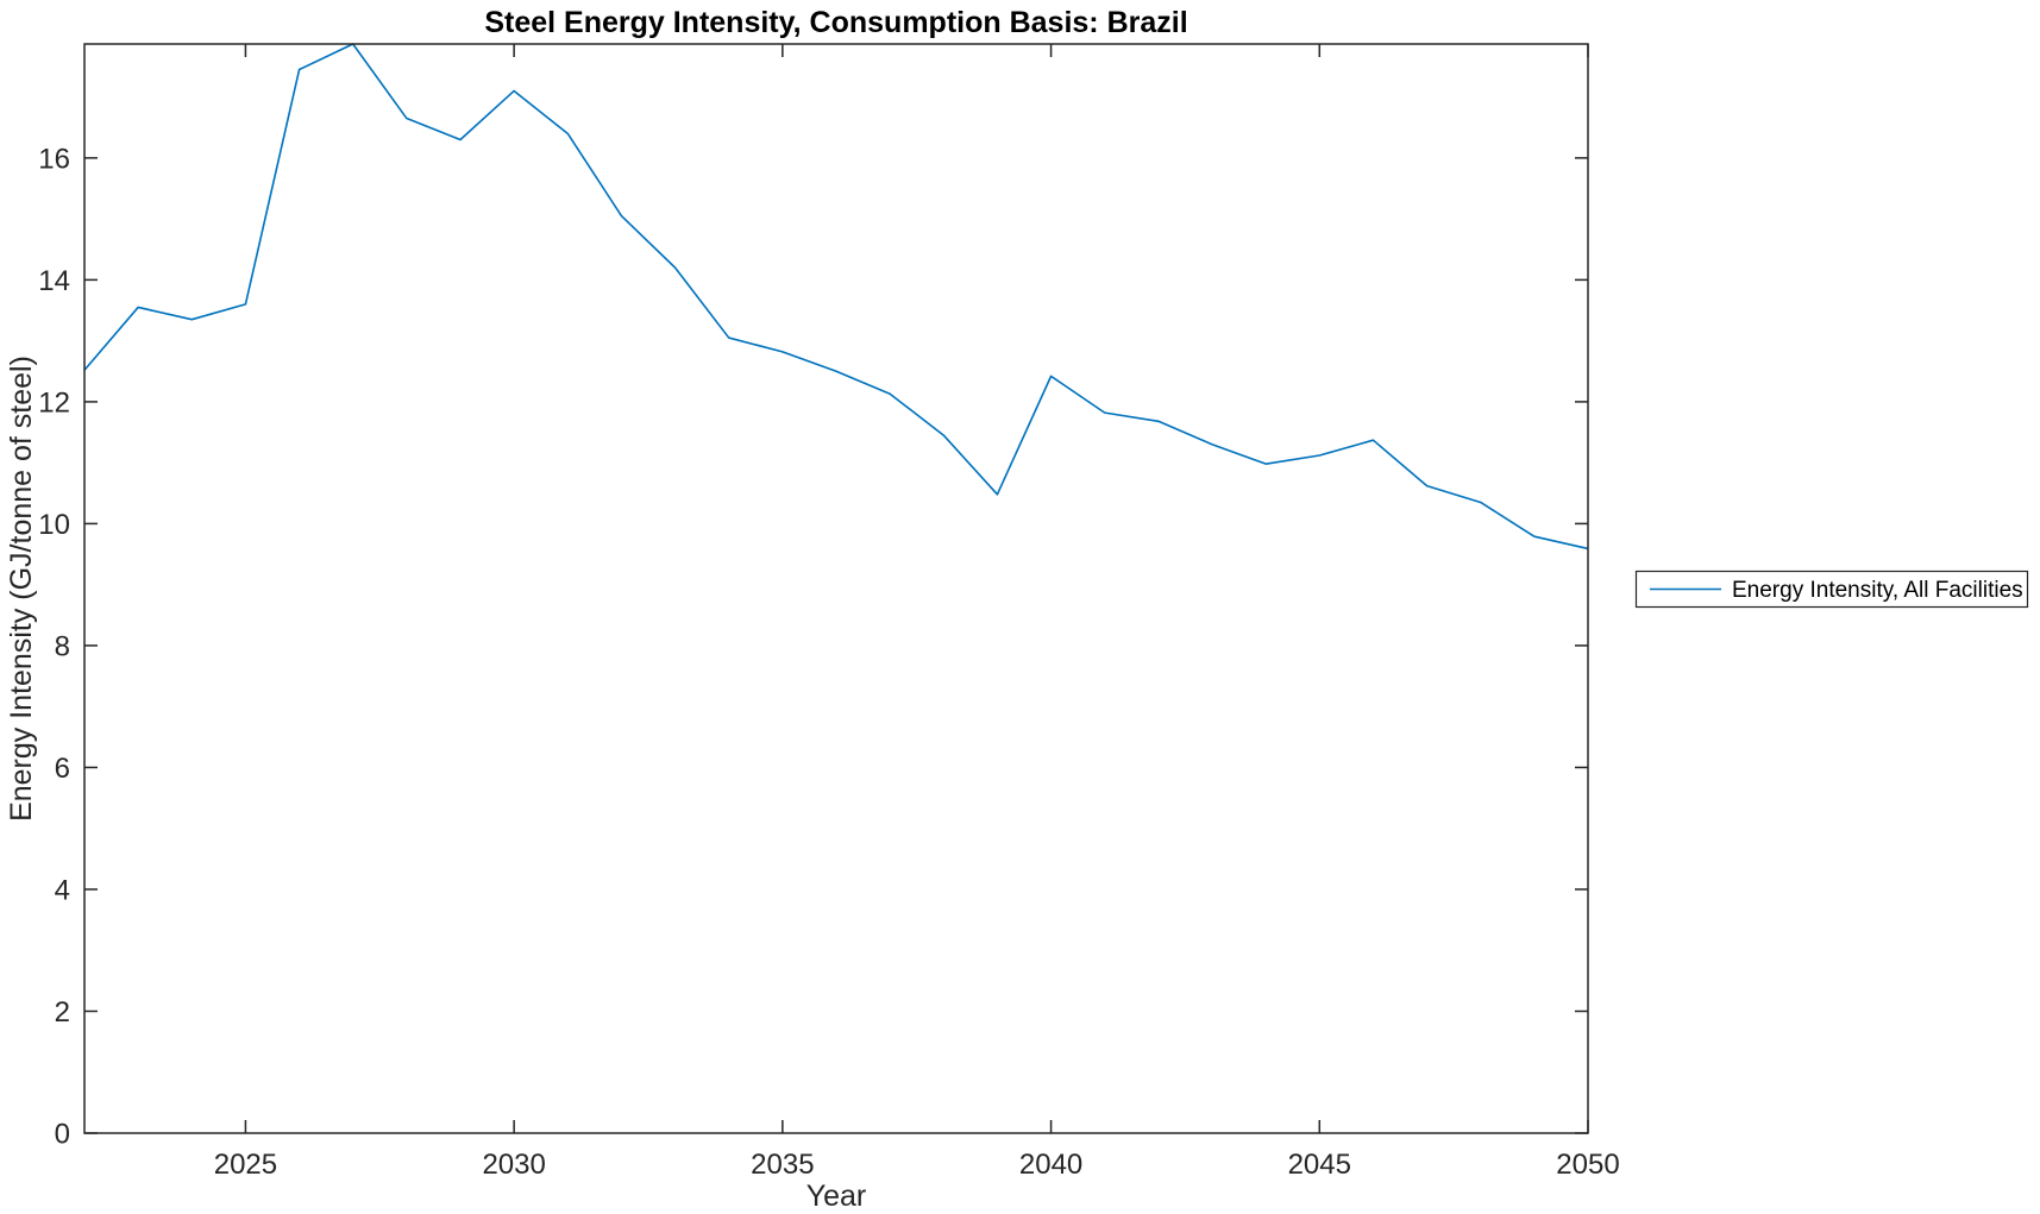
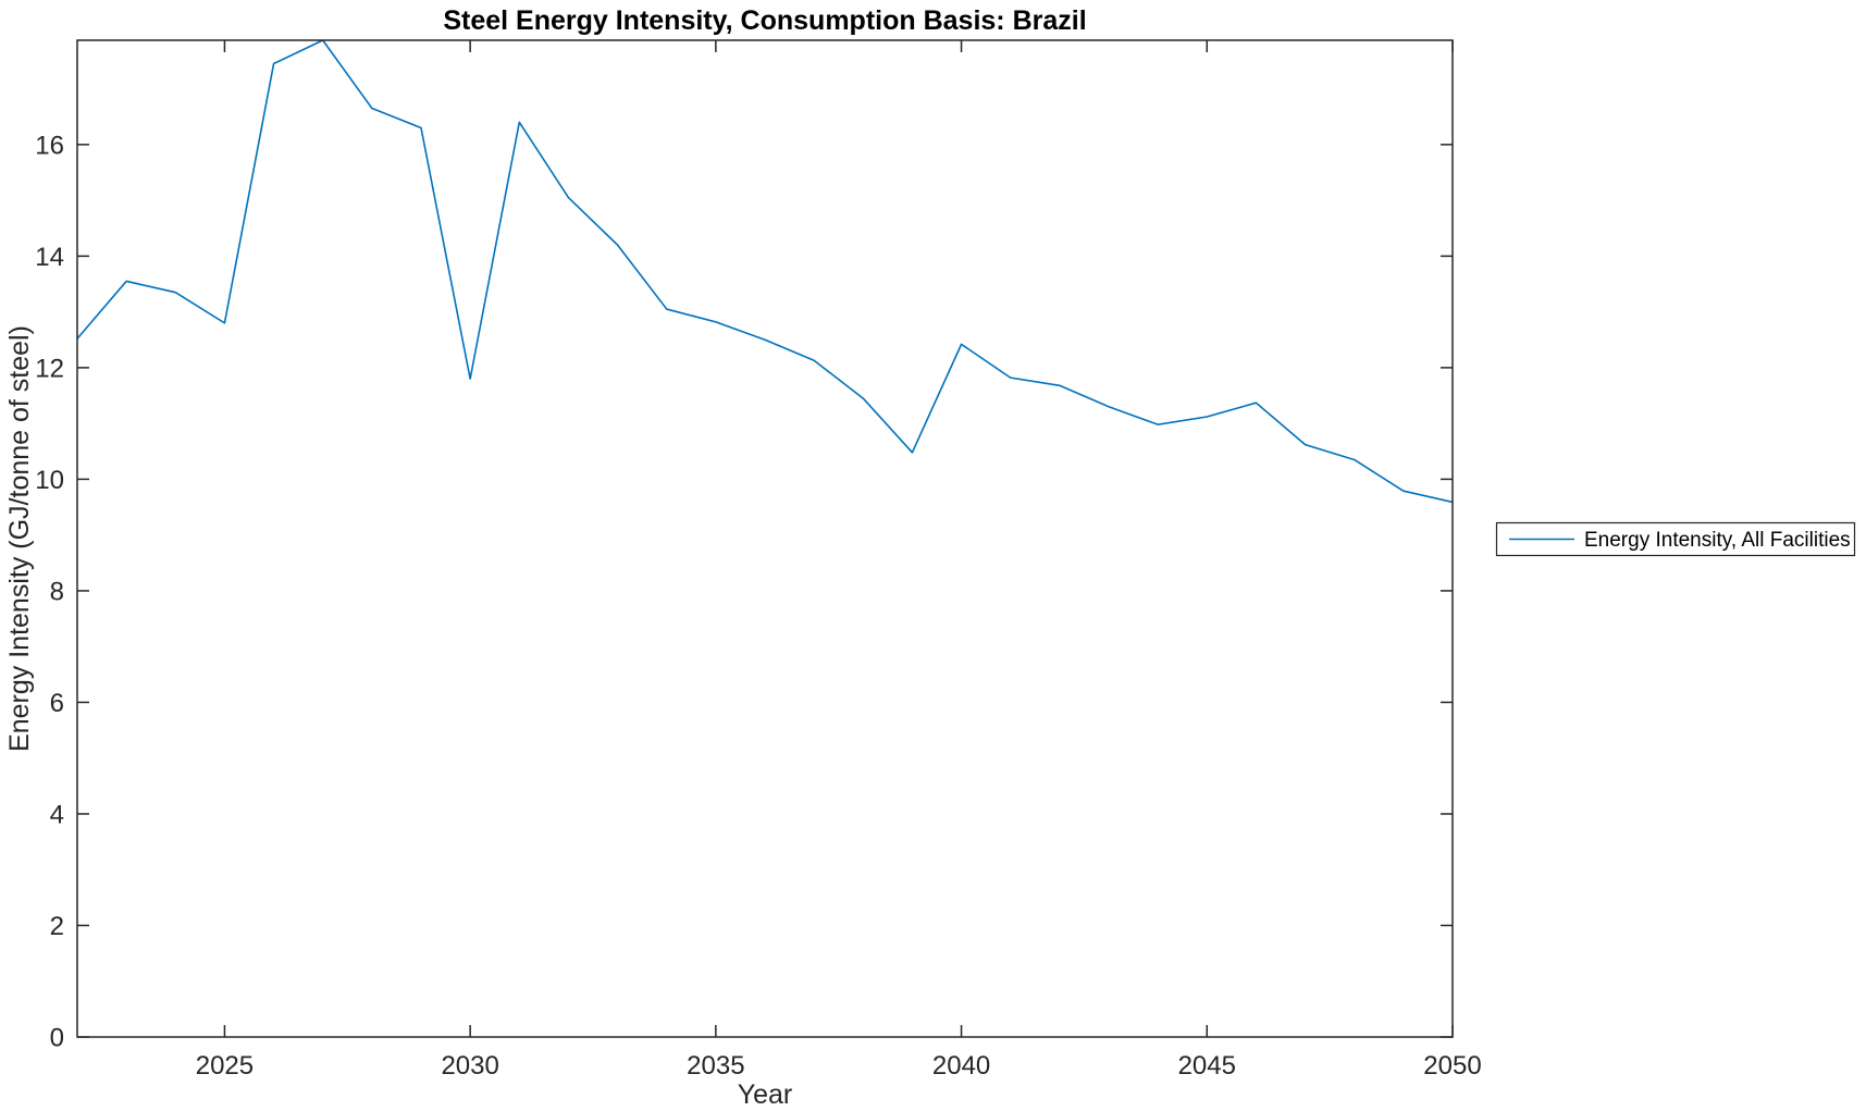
2025: 13.6 -> 12.8
2030: 17.1 -> 11.8
